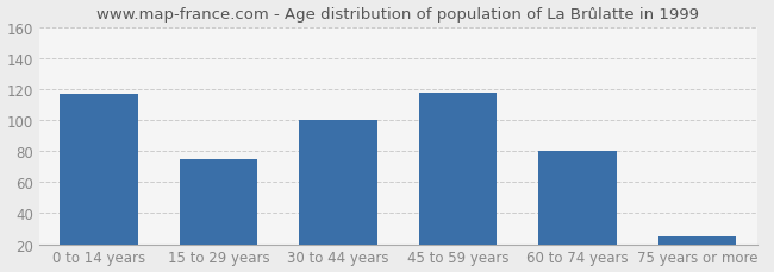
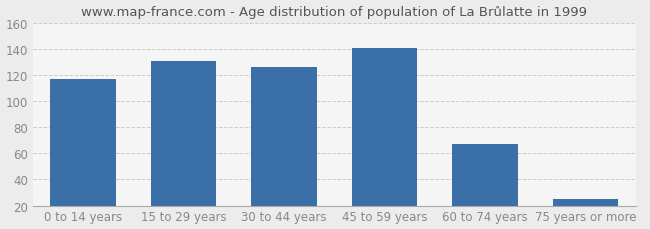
15 to 29 years: 75 -> 131
30 to 44 years: 100 -> 126
45 to 59 years: 118 -> 141
60 to 74 years: 80 -> 67
